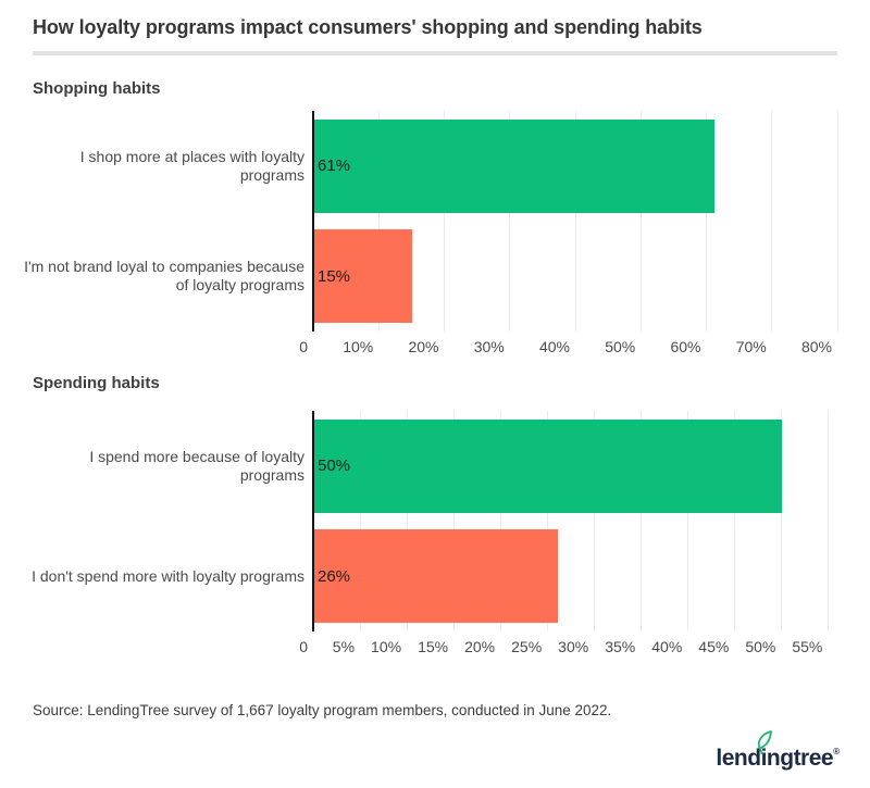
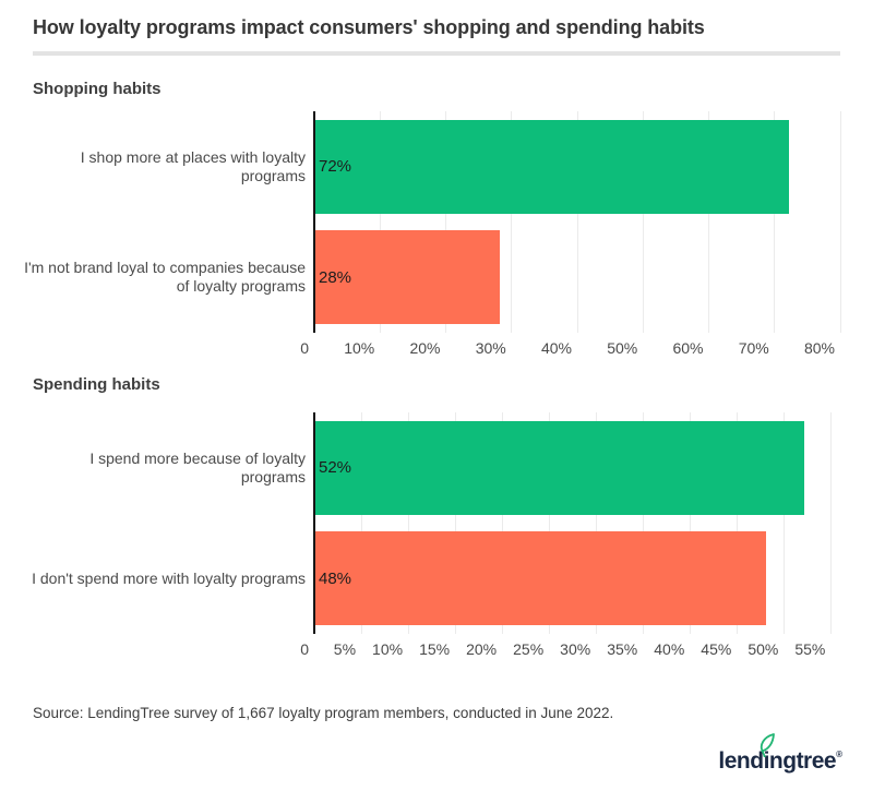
Shopping habits/I shop more at places with loyalty programs: 61% -> 72%
Shopping habits/I'm not brand loyal to companies because of loyalty programs: 15% -> 28%
Spending habits/I spend more because of loyalty programs: 50% -> 52%
Spending habits/I don't spend more with loyalty programs: 26% -> 48%
